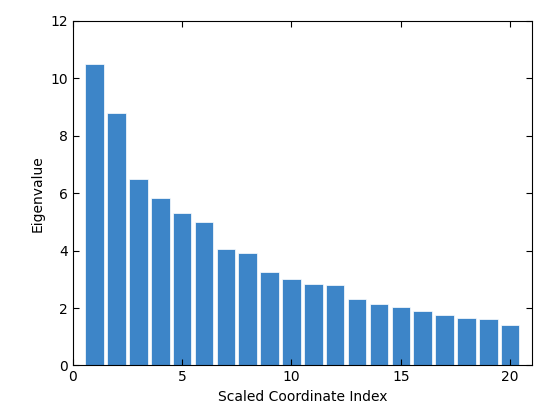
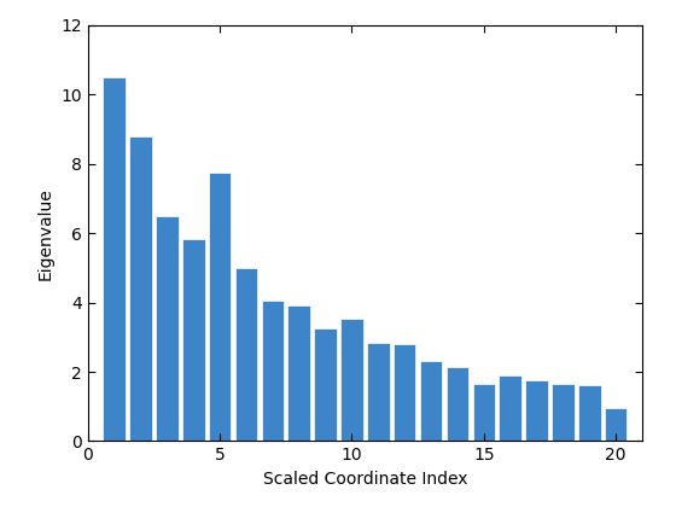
5: 5.30 -> 7.75
10: 3.00 -> 3.55
15: 2.05 -> 1.65
20: 1.40 -> 0.95
